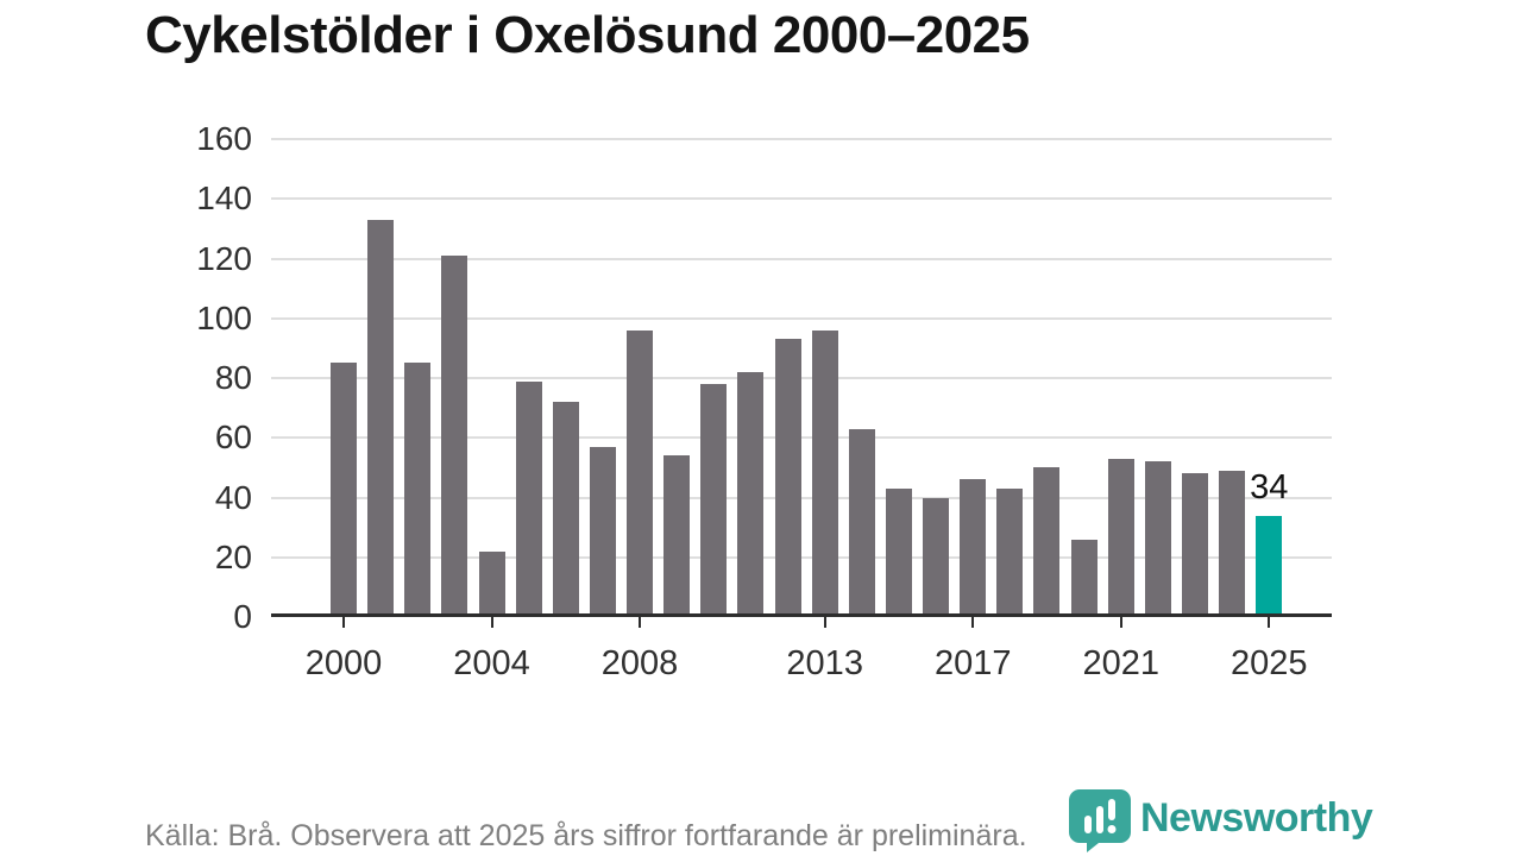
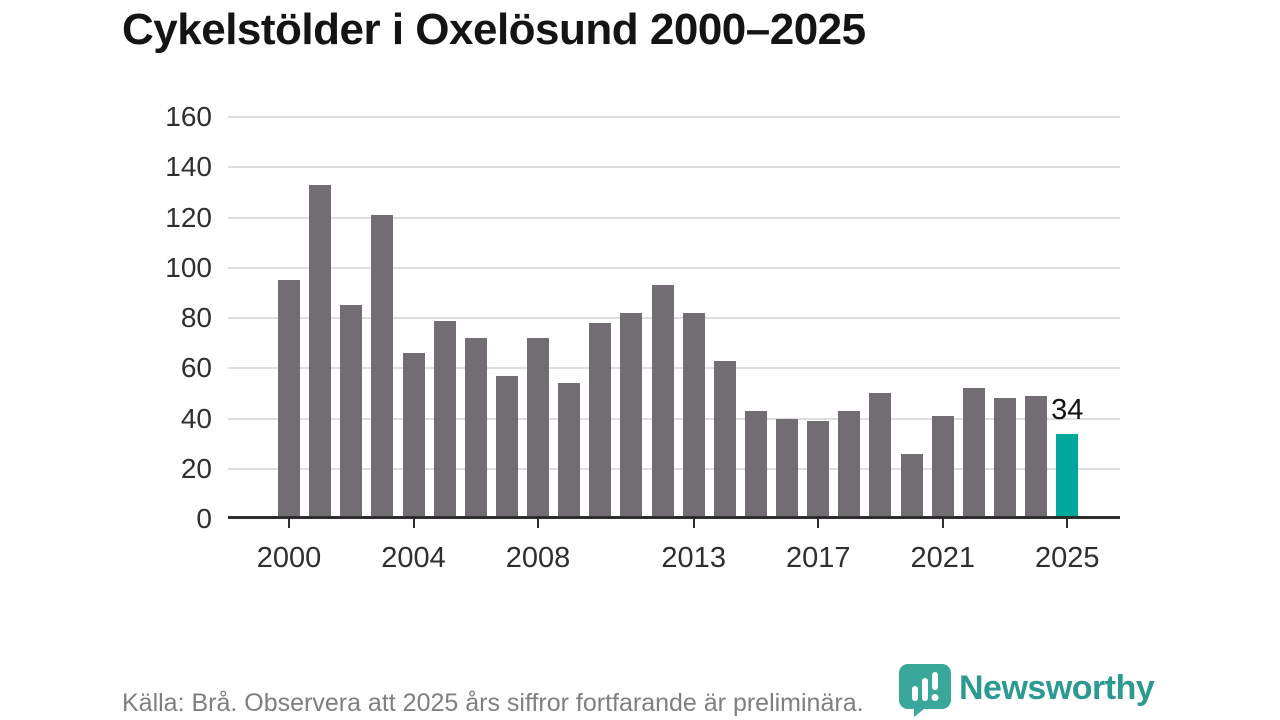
2000: 85 -> 95
2004: 22 -> 66
2008: 96 -> 72
2013: 96 -> 82
2017: 46 -> 39
2021: 53 -> 41
